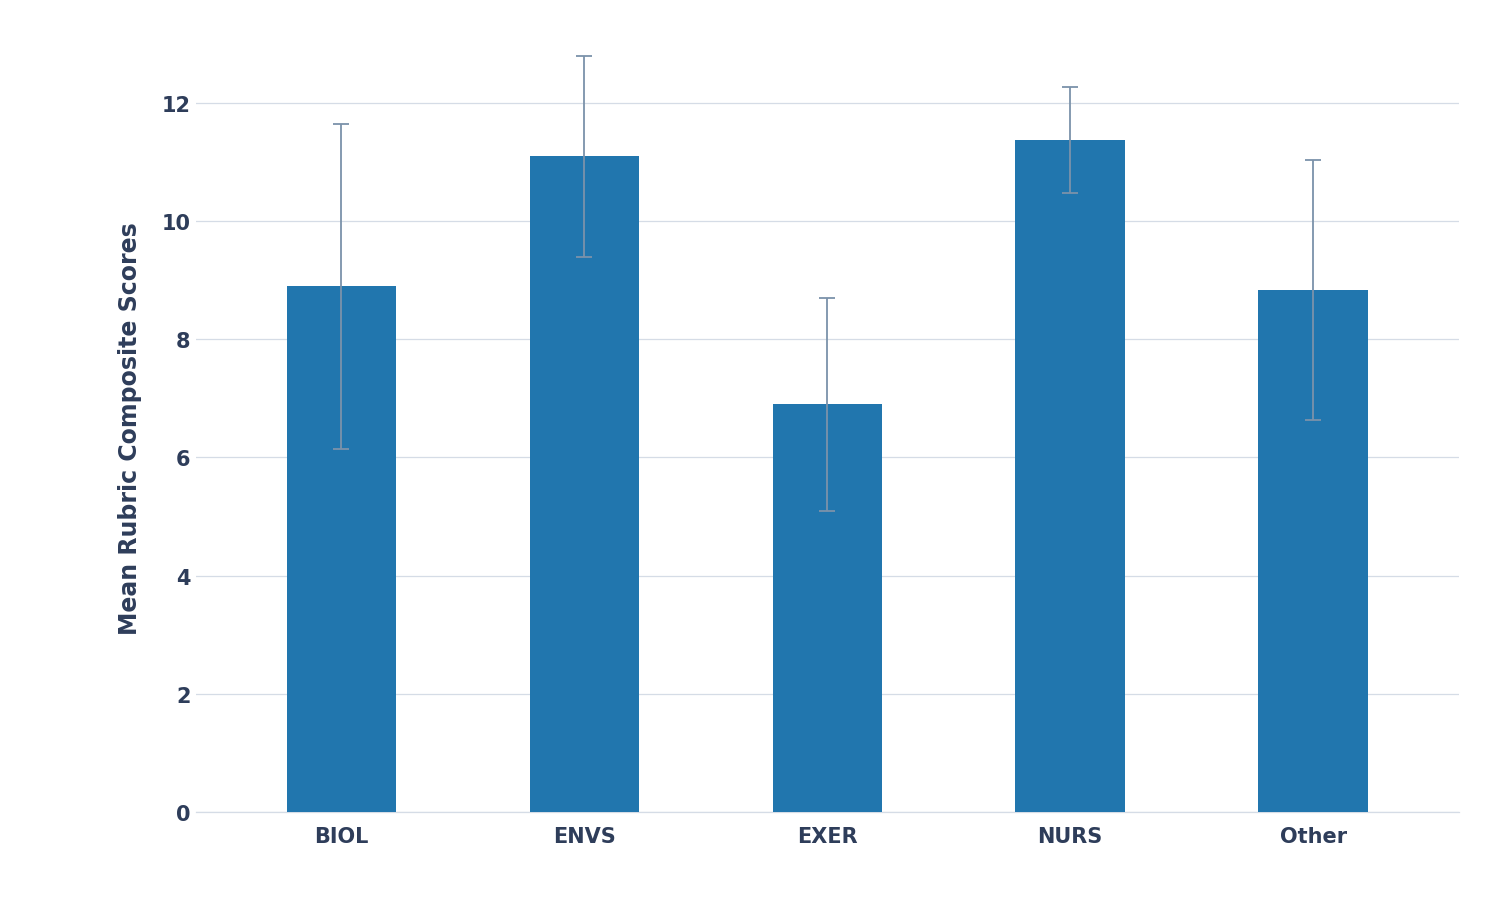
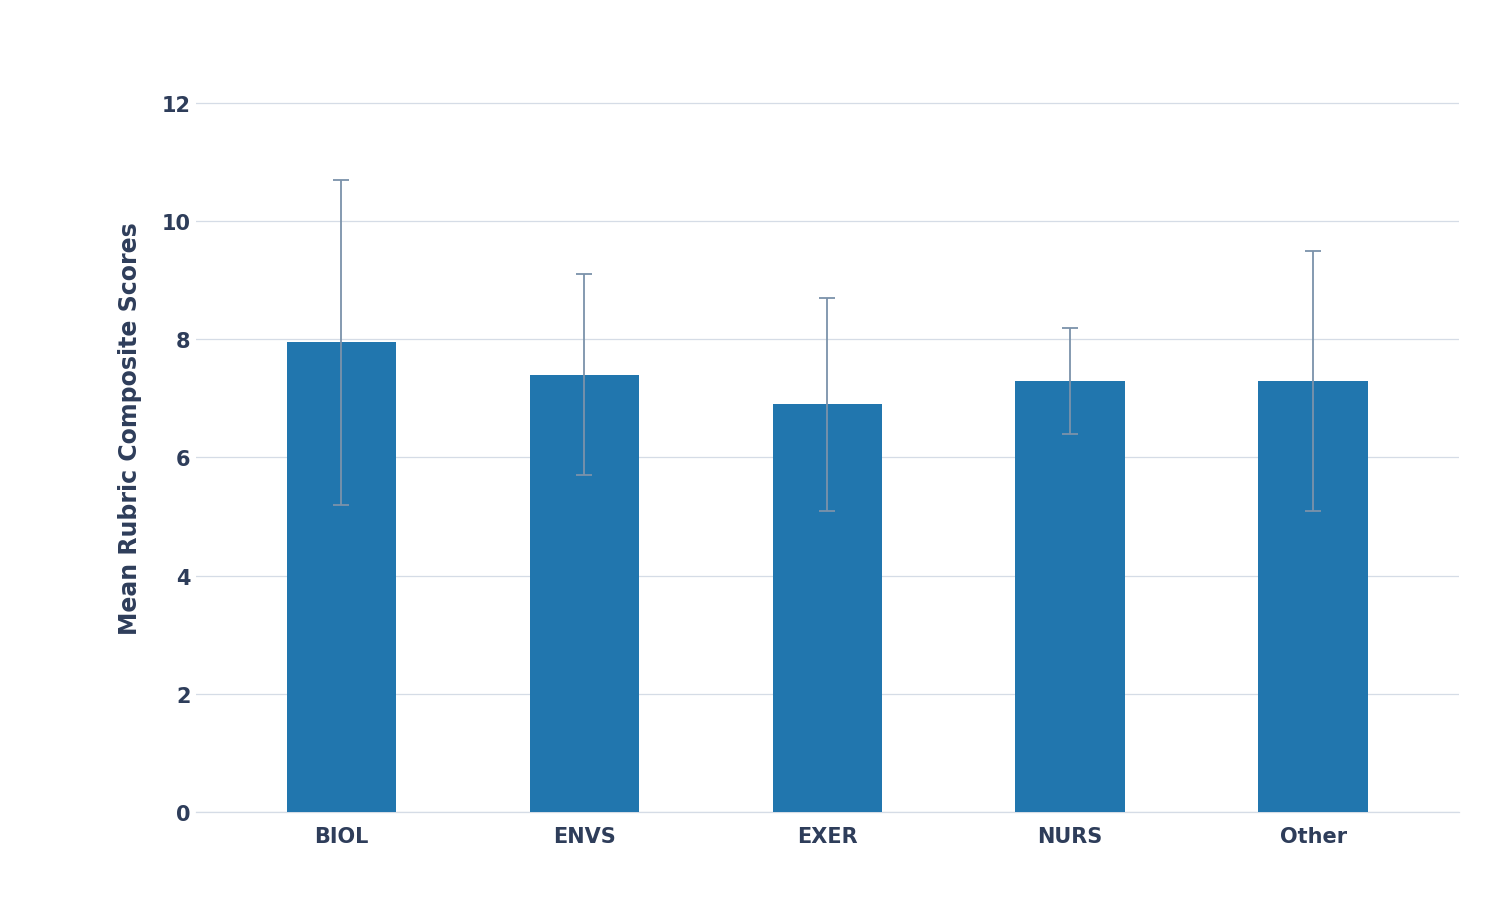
BIOL: 8.90 -> 7.95
ENVS: 11.10 -> 7.40
NURS: 11.38 -> 7.30
Other: 8.84 -> 7.30
